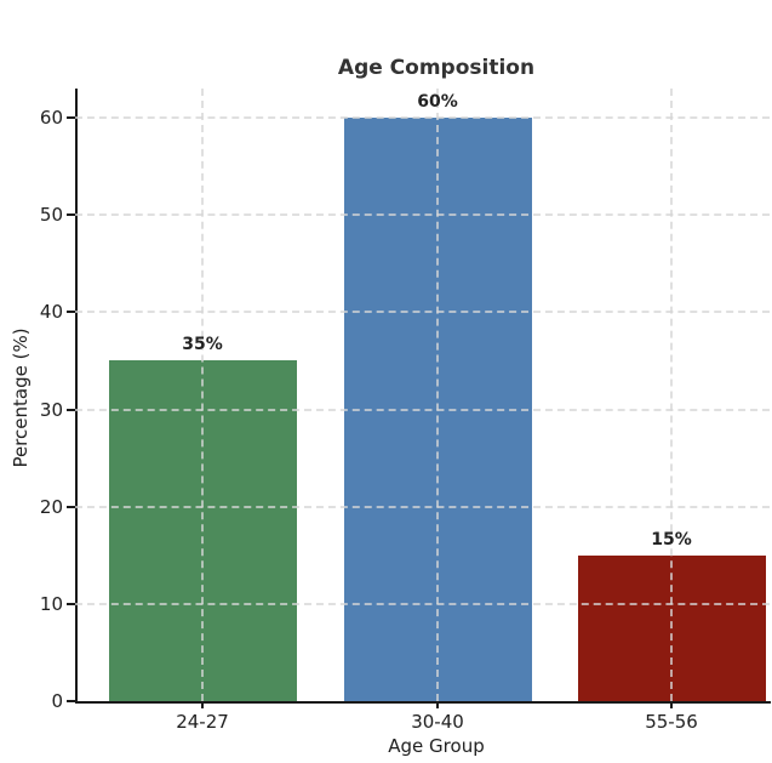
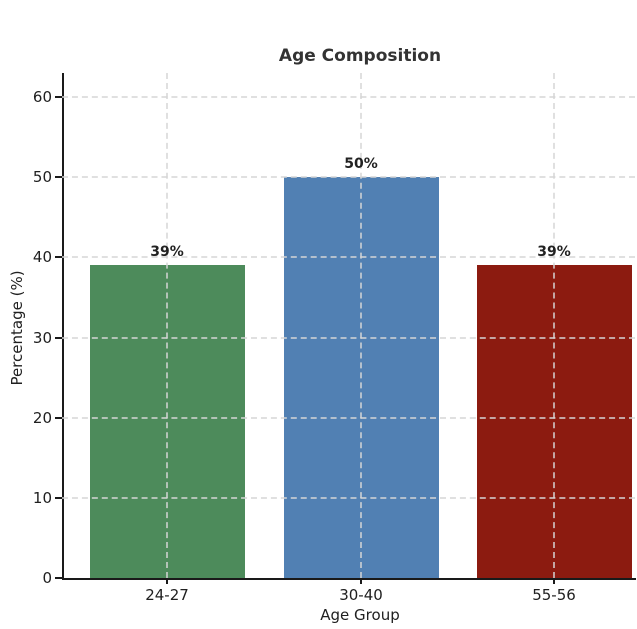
24-27: 35% -> 39%
30-40: 60% -> 50%
55-56: 15% -> 39%
